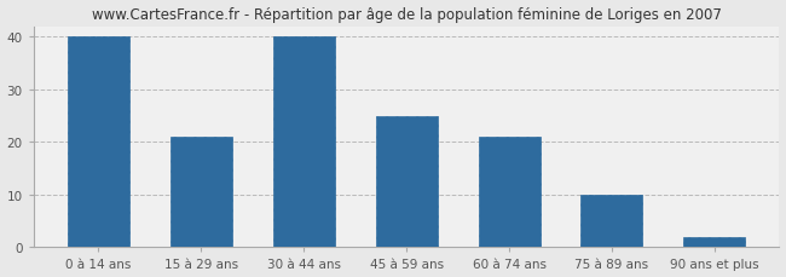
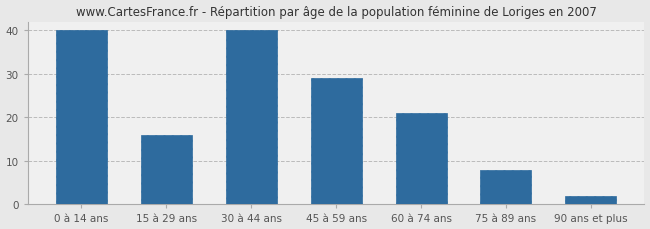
15 à 29 ans: 21 -> 16
45 à 59 ans: 25 -> 29
75 à 89 ans: 10 -> 8
